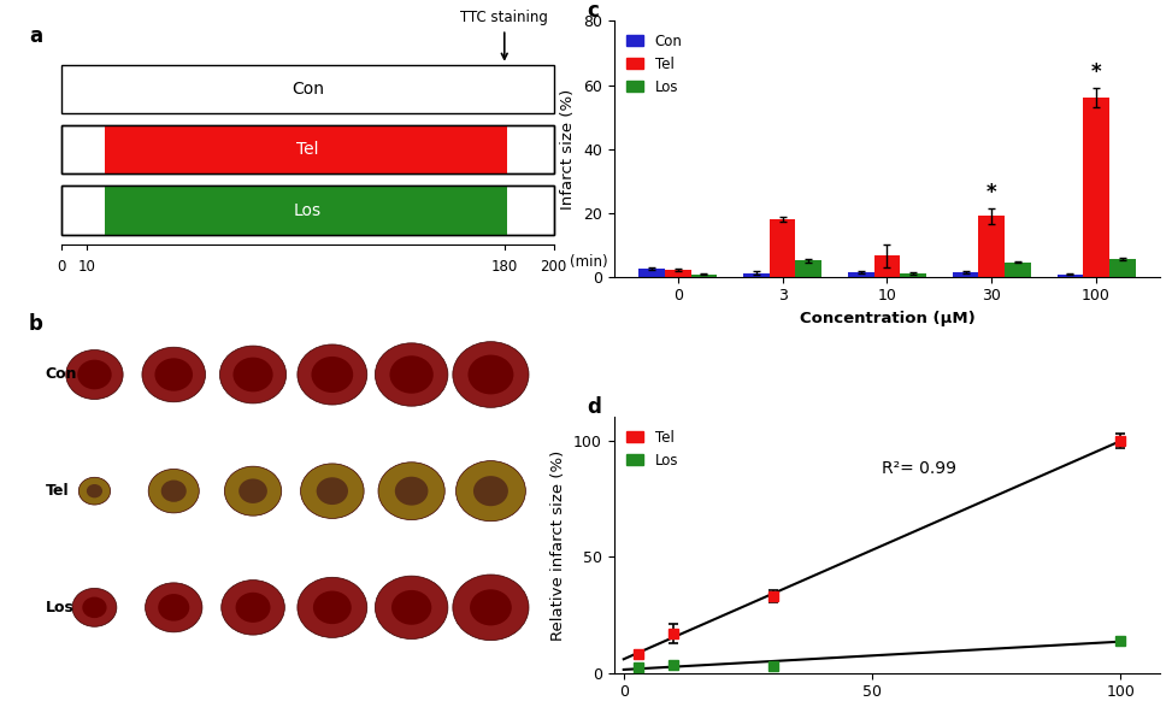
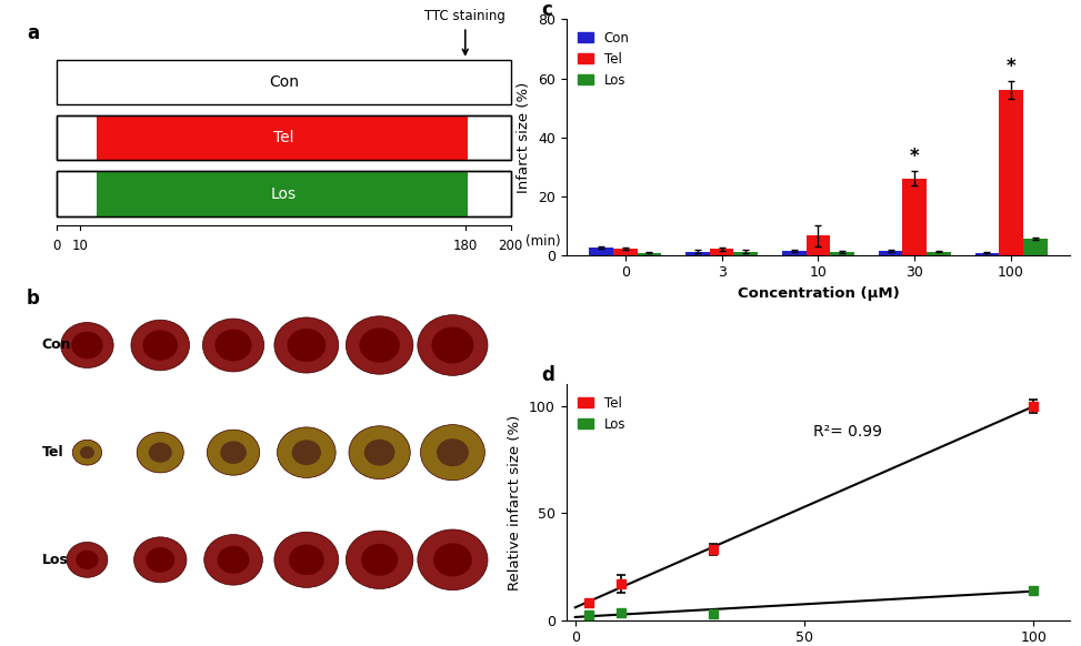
Tel/3: 18.0 -> 2.0
Los/3: 5.0 -> 1.2
Tel/30: 19.0 -> 26.0
Los/30: 4.5 -> 1.2
